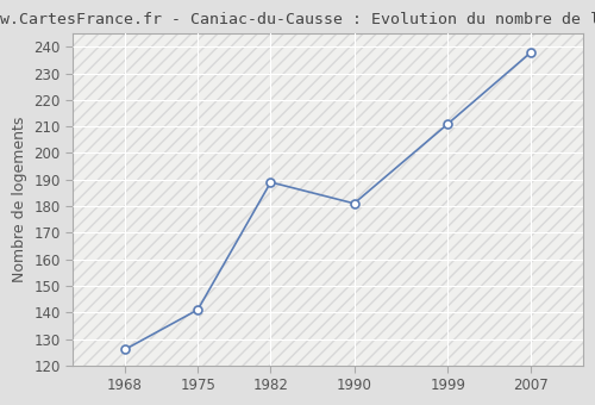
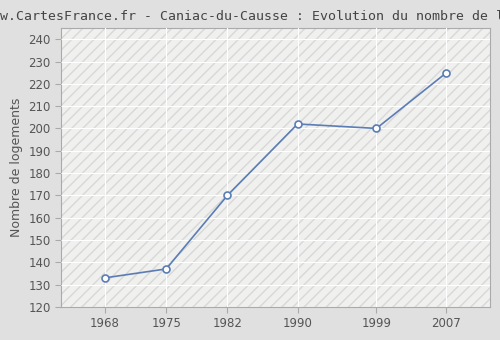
1968: 126 -> 133
1975: 141 -> 137
1982: 189 -> 170
1990: 181 -> 202
1999: 211 -> 200
2007: 238 -> 225
